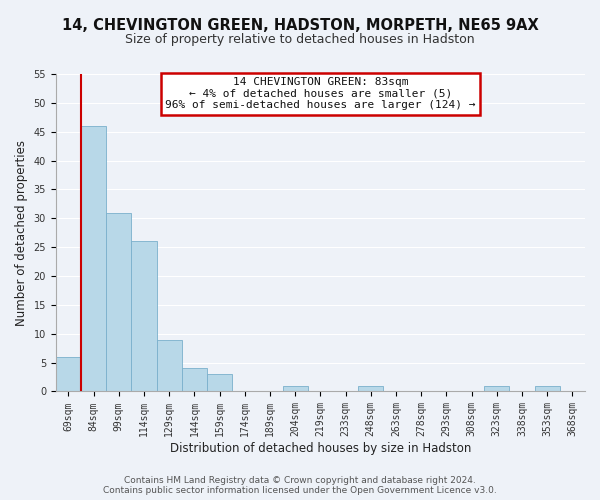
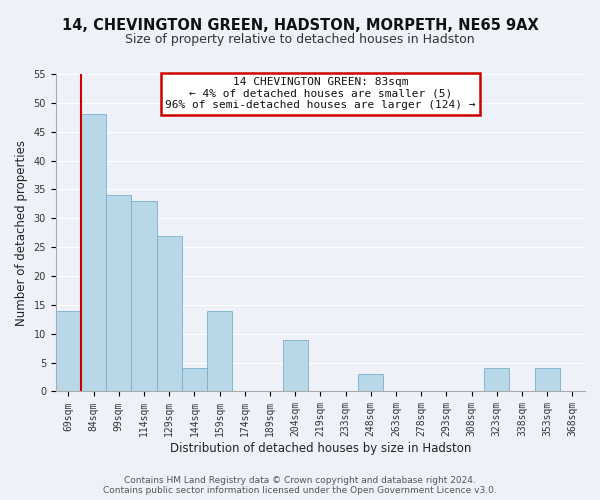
69sqm: 6 -> 14
84sqm: 46 -> 48
99sqm: 31 -> 34
114sqm: 26 -> 33
129sqm: 9 -> 27
159sqm: 3 -> 14
204sqm: 1 -> 9
248sqm: 1 -> 3
323sqm: 1 -> 4
353sqm: 1 -> 4
